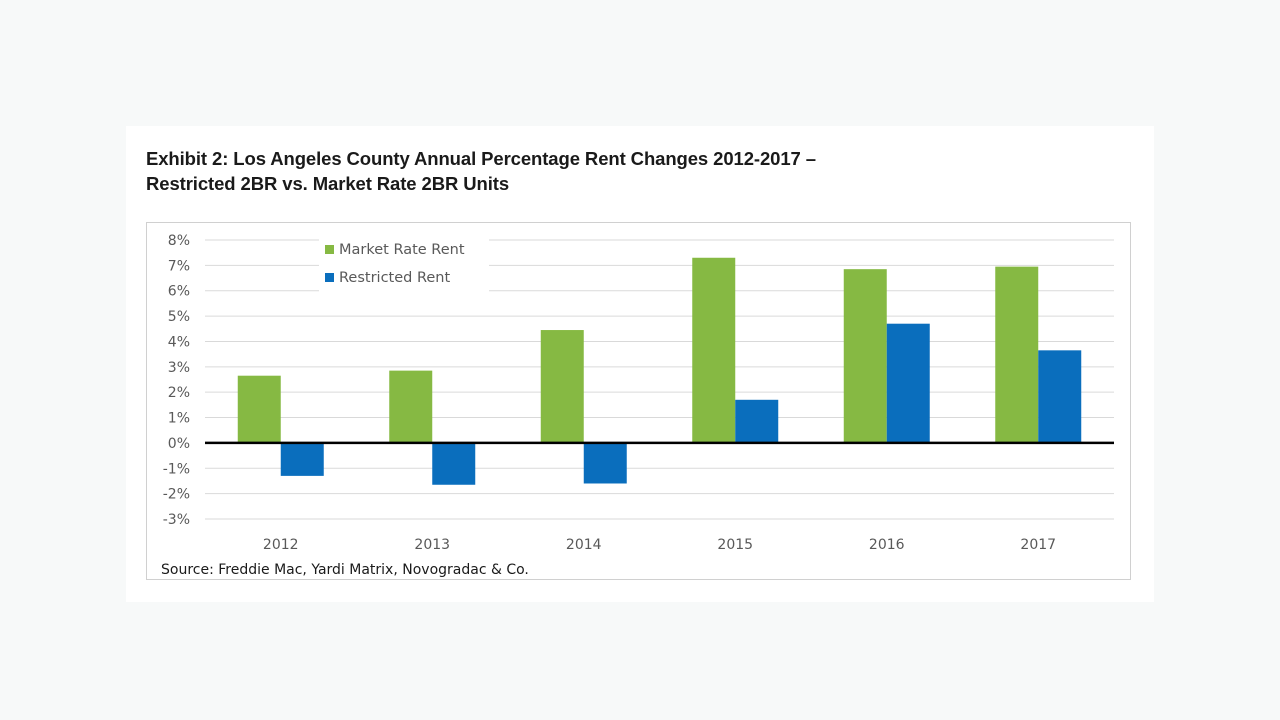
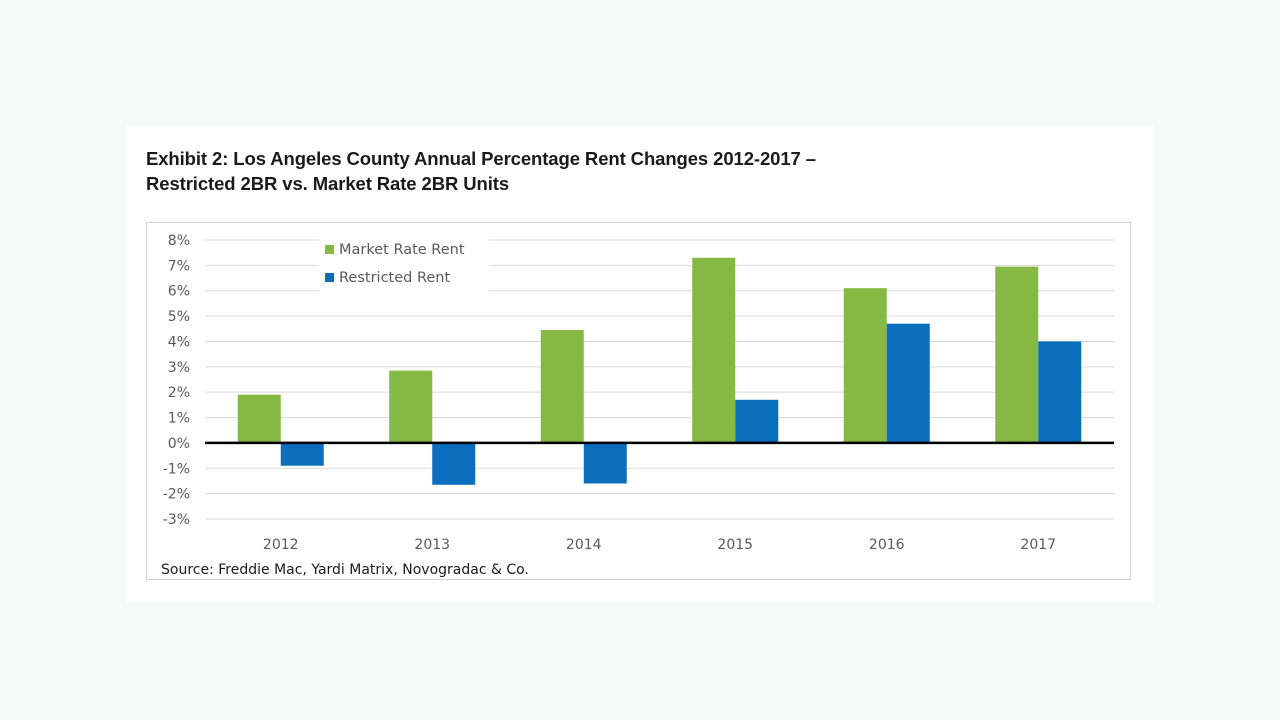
Market Rate Rent/2012: 2.6% -> 1.9%
Restricted Rent/2012: -1.3% -> -0.9%
Market Rate Rent/2016: 6.8% -> 6.1%
Restricted Rent/2017: 3.6% -> 4.0%
